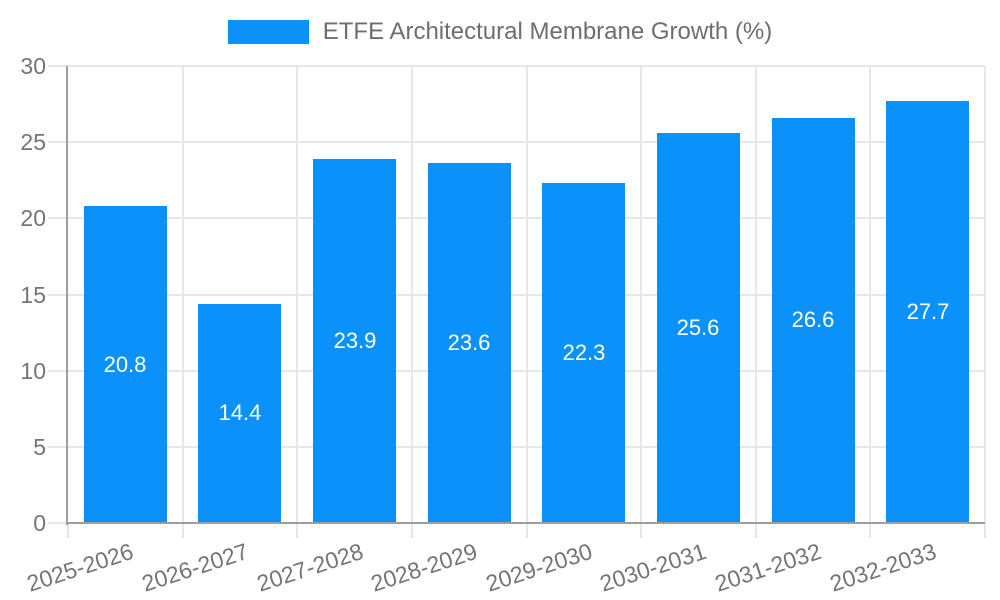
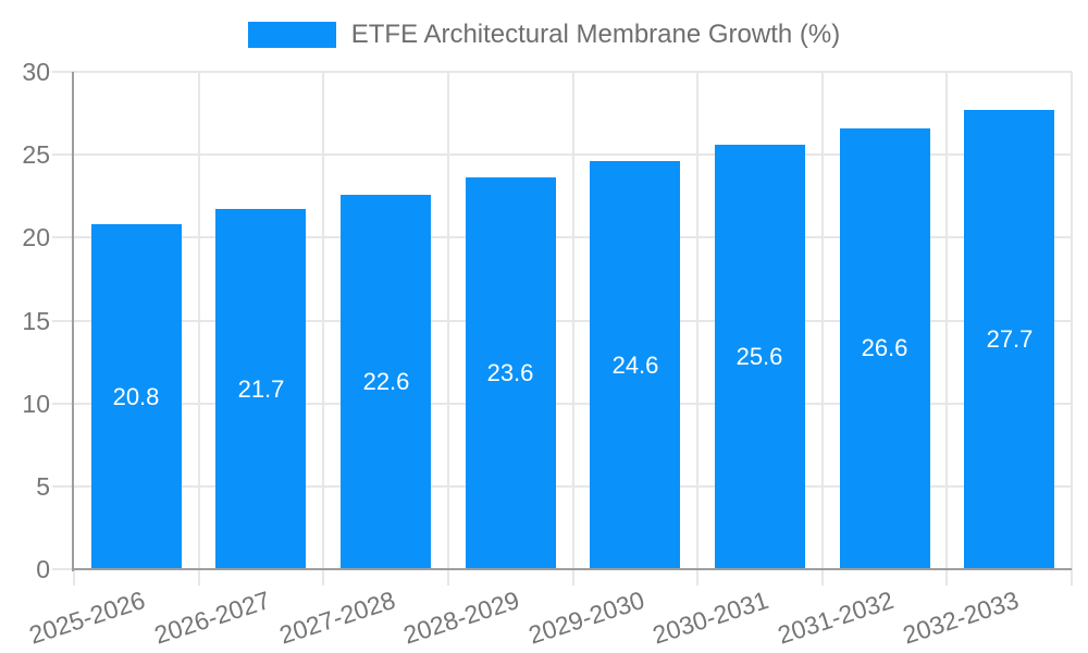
2026-2027: 14.4 -> 21.7
2027-2028: 23.9 -> 22.6
2029-2030: 22.3 -> 24.6
